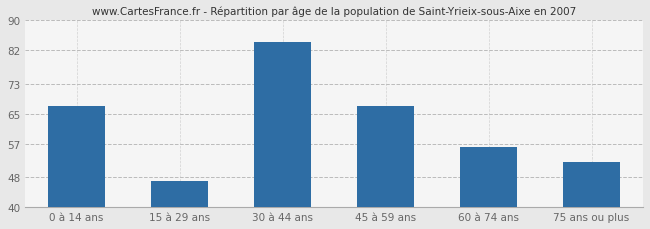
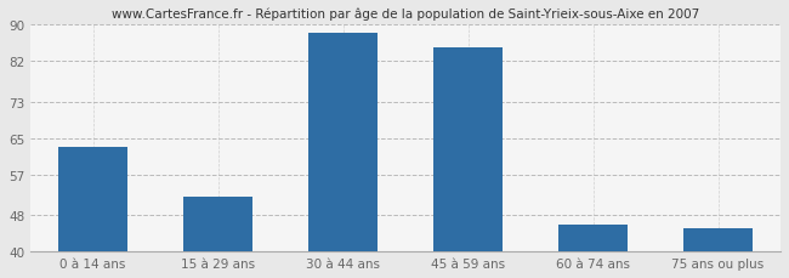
0 à 14 ans: 67 -> 63
15 à 29 ans: 47 -> 52
30 à 44 ans: 84 -> 88
45 à 59 ans: 67 -> 85
60 à 74 ans: 56 -> 46
75 ans ou plus: 52 -> 45
